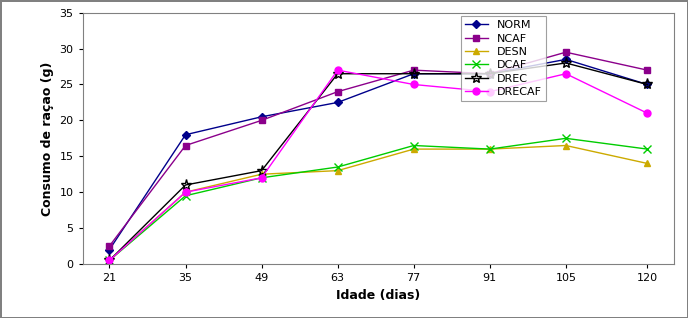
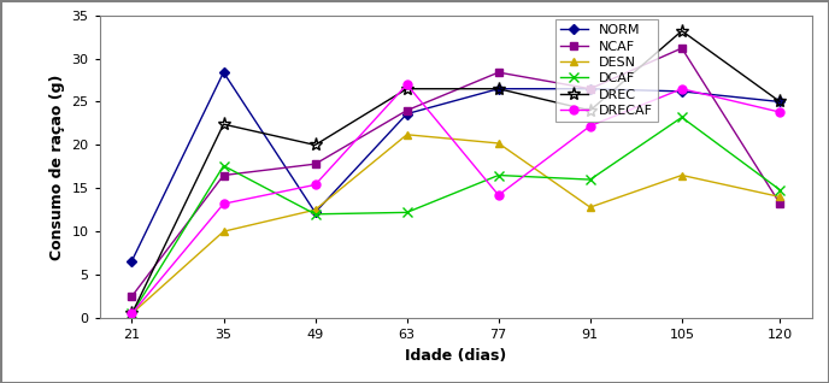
NORM/21: 2.0 -> 6.6
NORM/35: 18.0 -> 28.4
DCAF/35: 9.5 -> 17.6
DREC/35: 11.0 -> 22.4
DRECAF/35: 10.0 -> 13.2
NORM/49: 20.5 -> 12.2
NCAF/49: 20.0 -> 17.8
DREC/49: 13.0 -> 20.0
DRECAF/49: 12.0 -> 15.4
NORM/63: 22.5 -> 23.6
DESN/63: 13.0 -> 21.2
DCAF/63: 13.5 -> 12.2
NCAF/77: 27.0 -> 28.4
DESN/77: 16.0 -> 20.2
DRECAF/77: 25.0 -> 14.2
DESN/91: 16.0 -> 12.8
DREC/91: 26.5 -> 24.0
DRECAF/91: 24.0 -> 22.2
NORM/105: 28.5 -> 26.2
NCAF/105: 29.5 -> 31.2
DCAF/105: 17.5 -> 23.2
DREC/105: 28.0 -> 33.2
NCAF/120: 27.0 -> 13.2
DCAF/120: 16.0 -> 14.8
DRECAF/120: 21.0 -> 23.8
